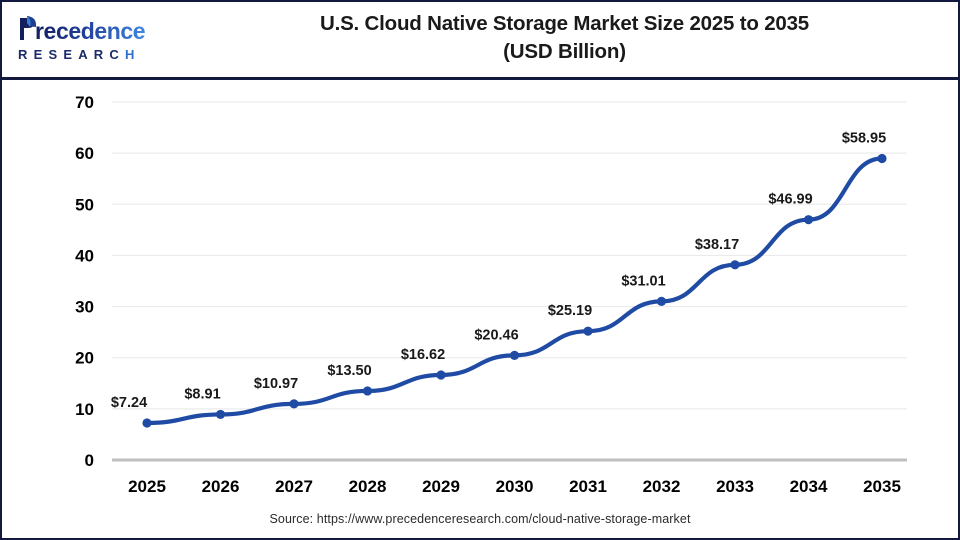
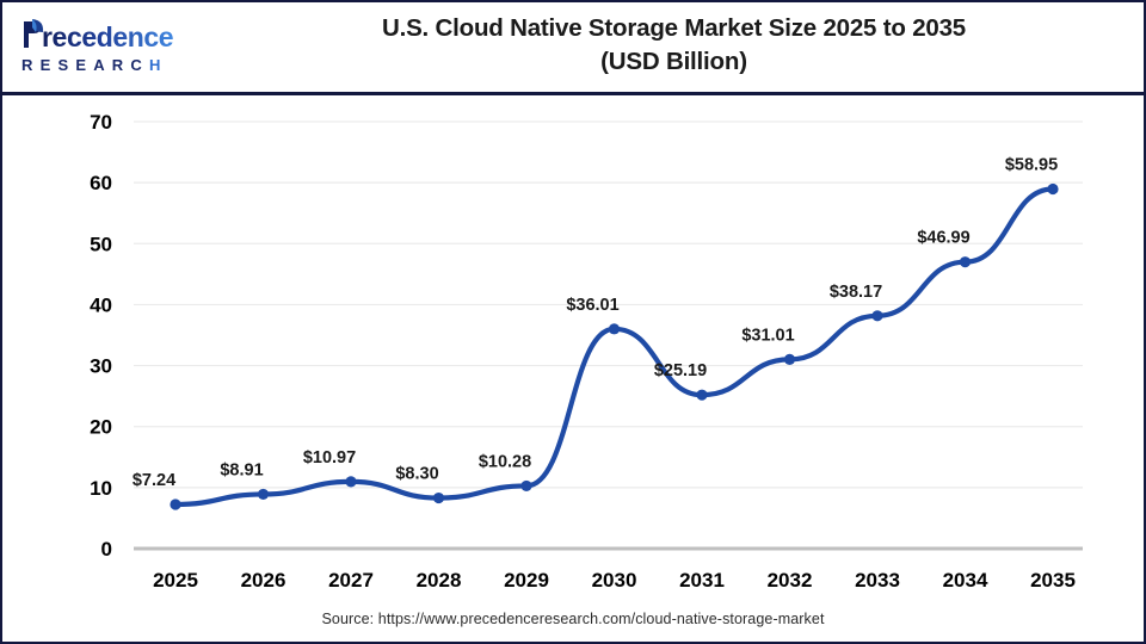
2028: $13.50 -> $8.30
2029: $16.62 -> $10.28
2030: $20.46 -> $36.01
